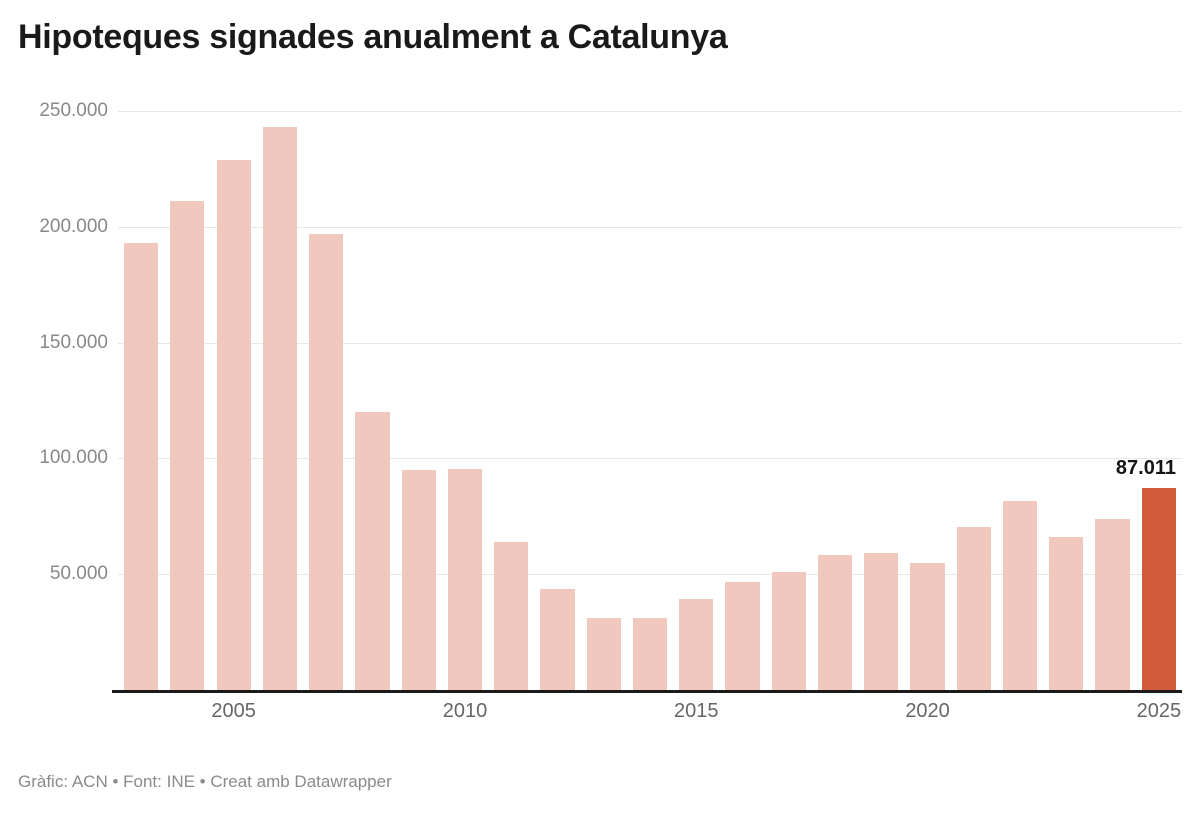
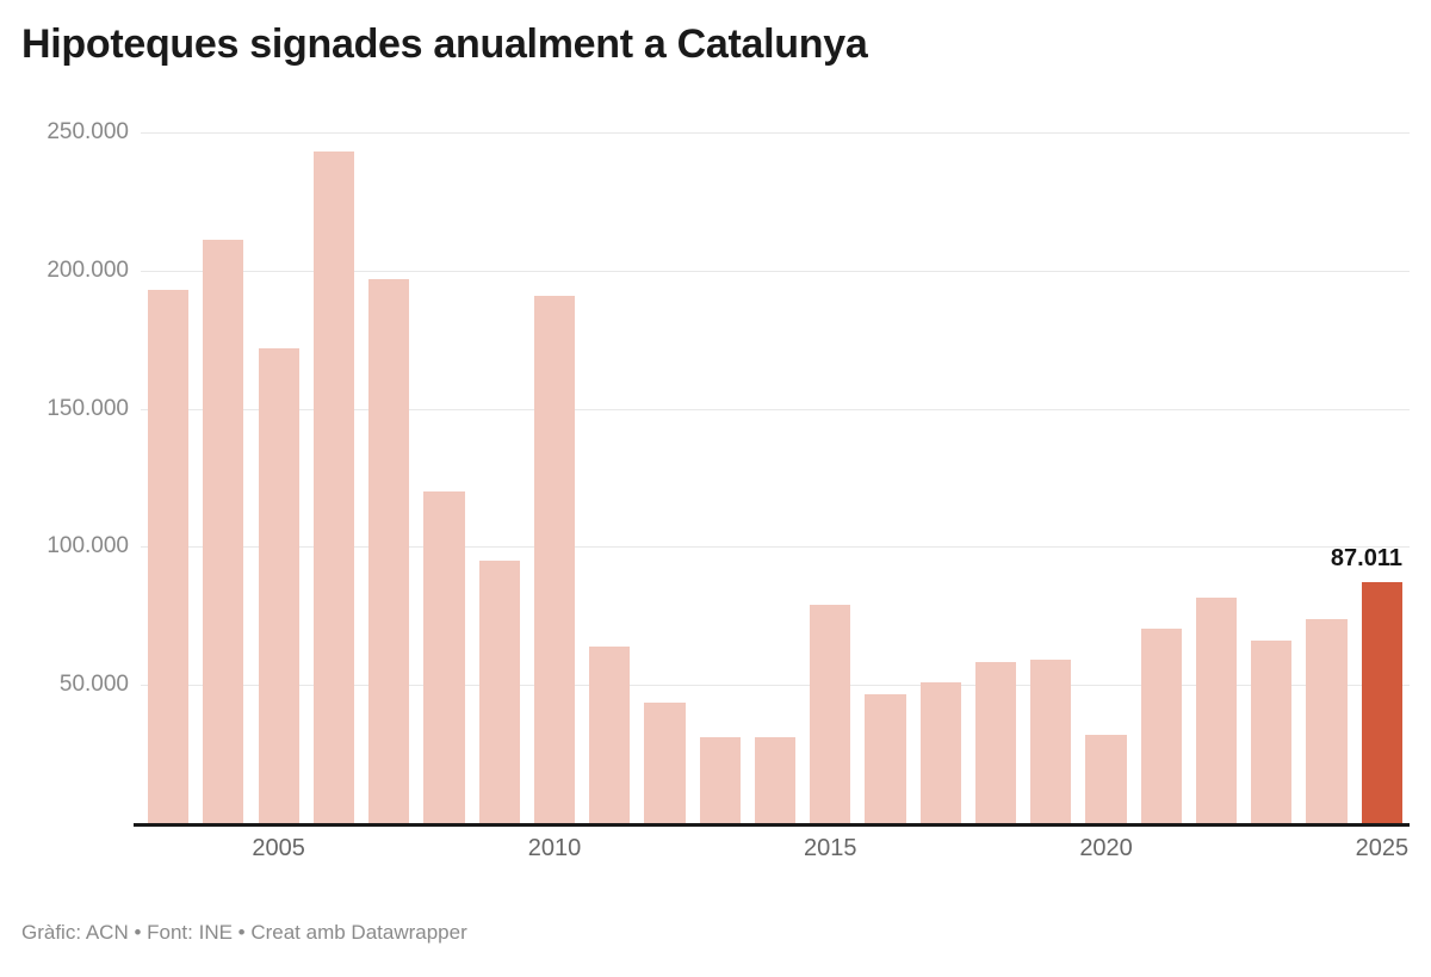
2005: 229000 -> 172000
2010: 96000 -> 191000
2015: 40000 -> 79000
2020: 55000 -> 32000
